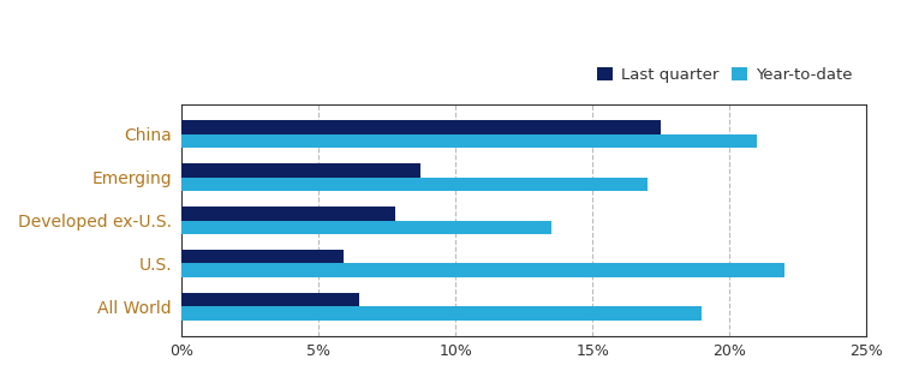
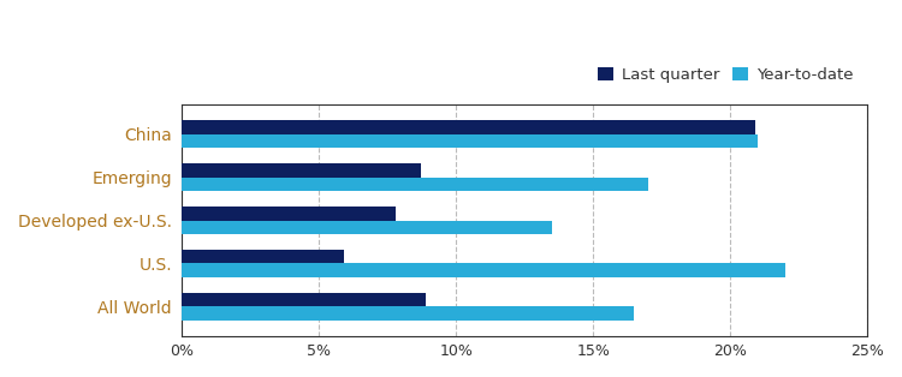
Last quarter/China: 17.5% -> 20.9%
Last quarter/All World: 6.5% -> 8.9%
Year-to-date/All World: 19.0% -> 16.5%
